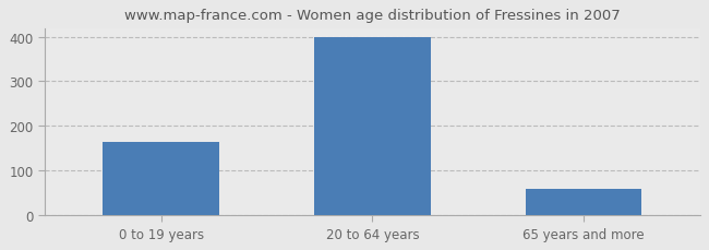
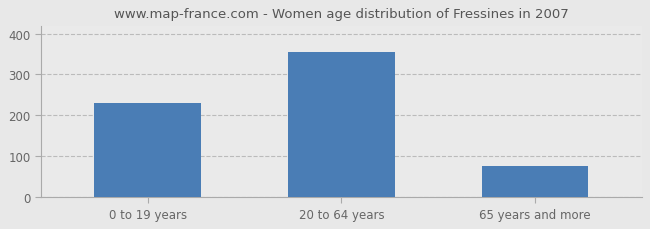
0 to 19 years: 163 -> 230
20 to 64 years: 400 -> 355
65 years and more: 57 -> 75
